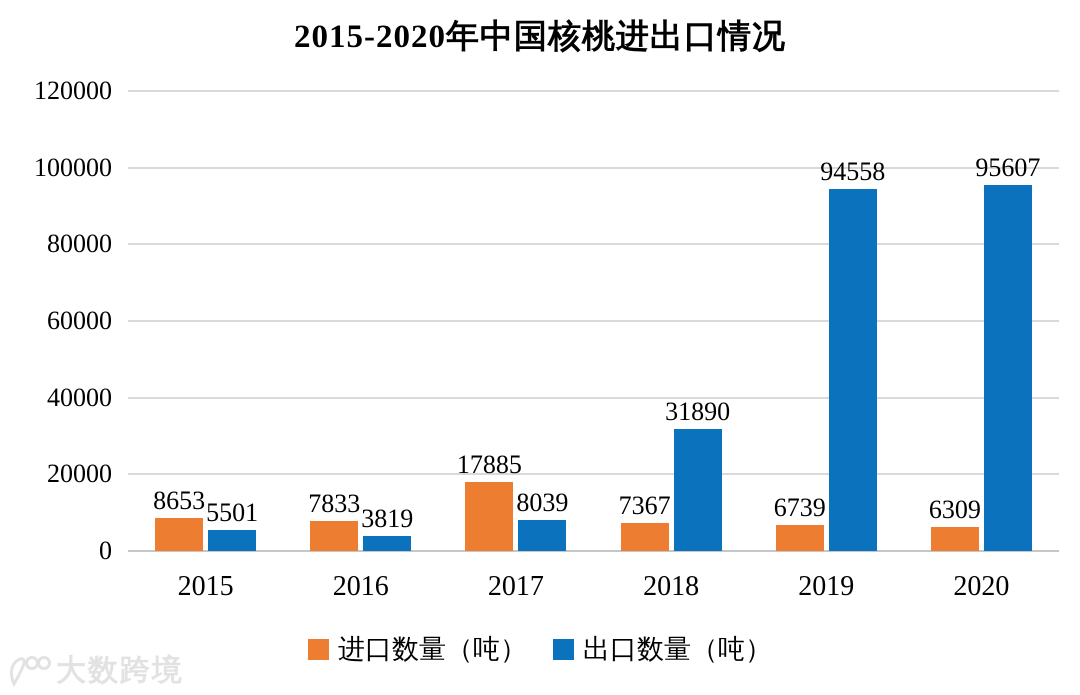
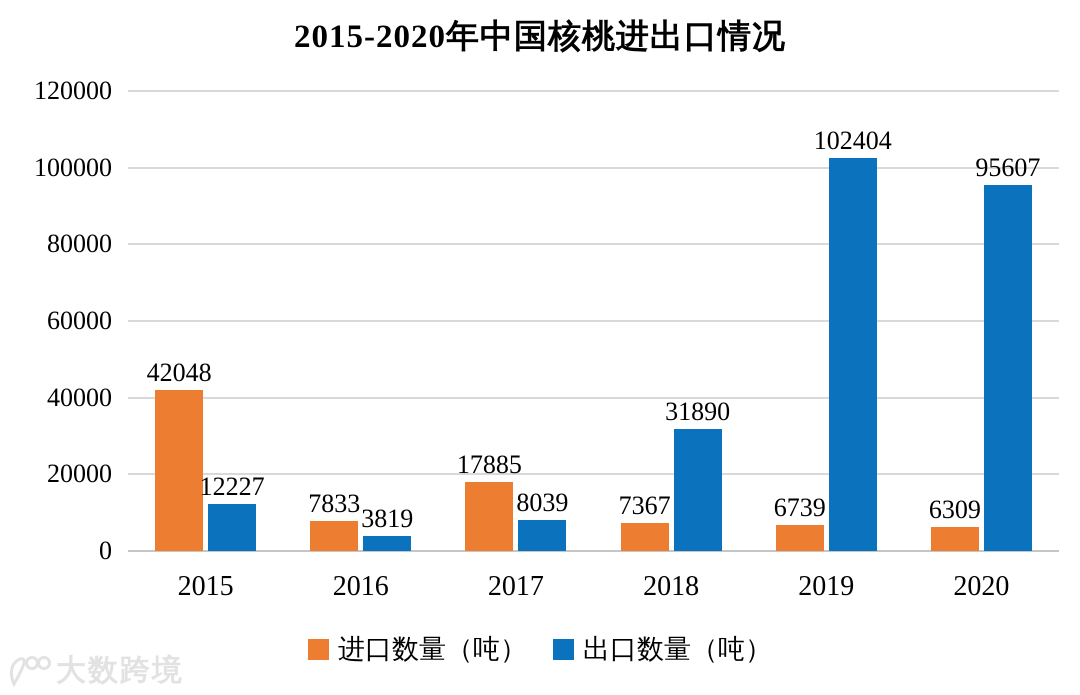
进口数量（吨）/2015: 8653 -> 42048
出口数量（吨）/2015: 5501 -> 12227
出口数量（吨）/2019: 94558 -> 102404
